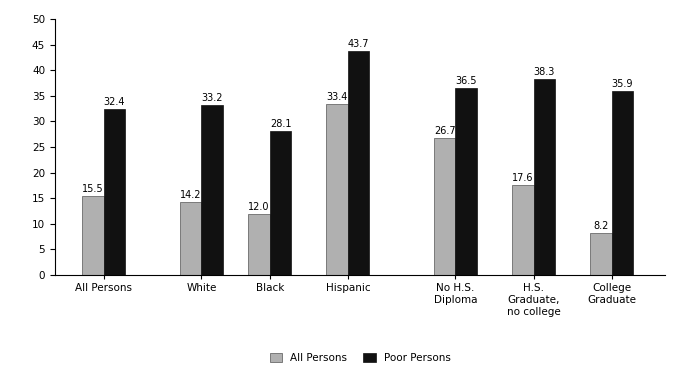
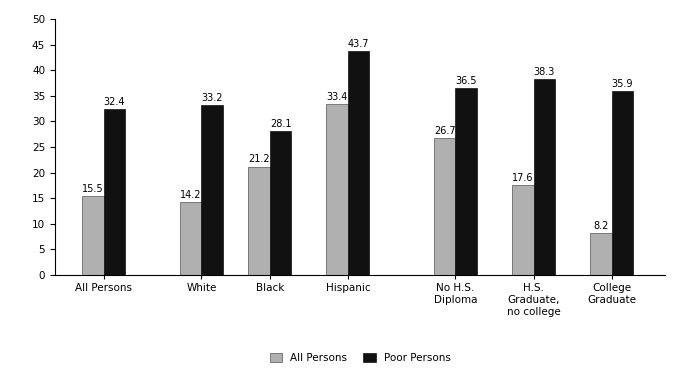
All Persons/Black: 12.0 -> 21.2
